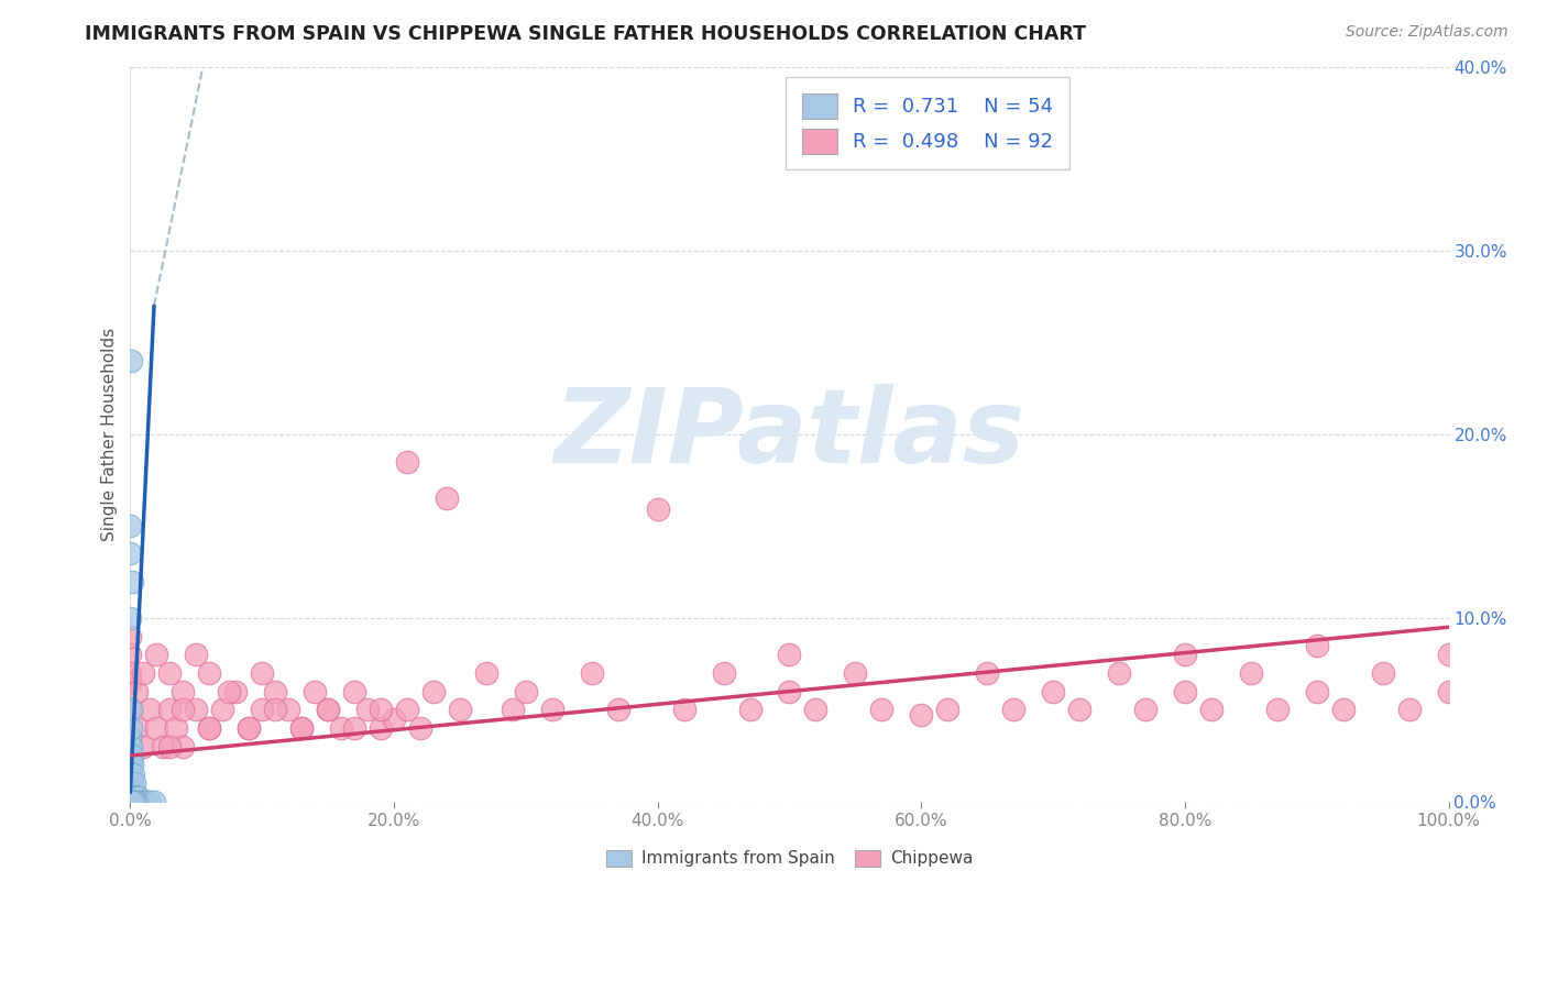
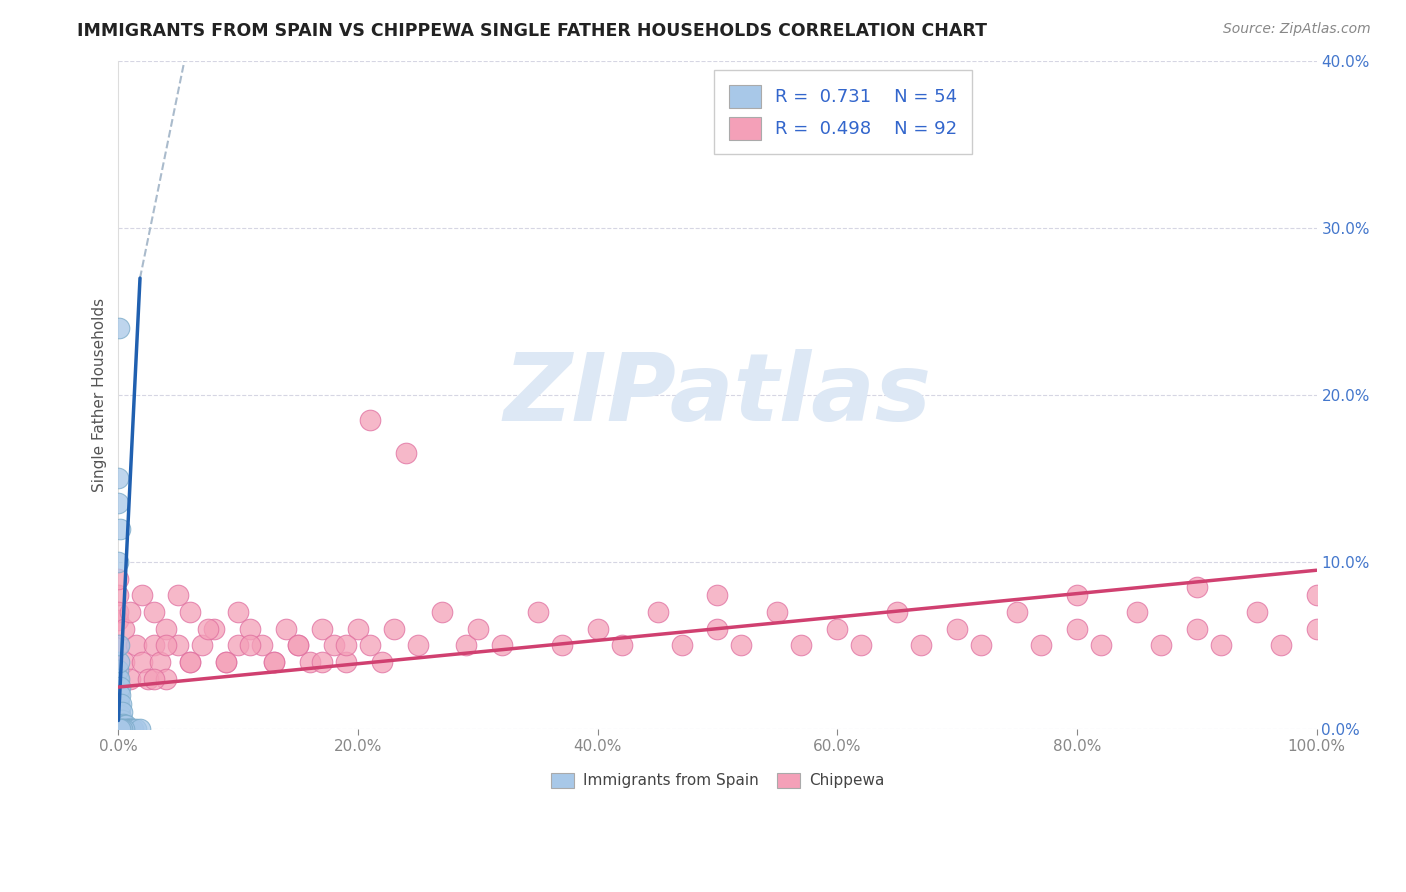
Chippewa/20.0%: 4.5% -> 6.0%
Chippewa/40.0%: 15.9% -> 6.0%
Chippewa/60.0%: 4.7% -> 6.0%
